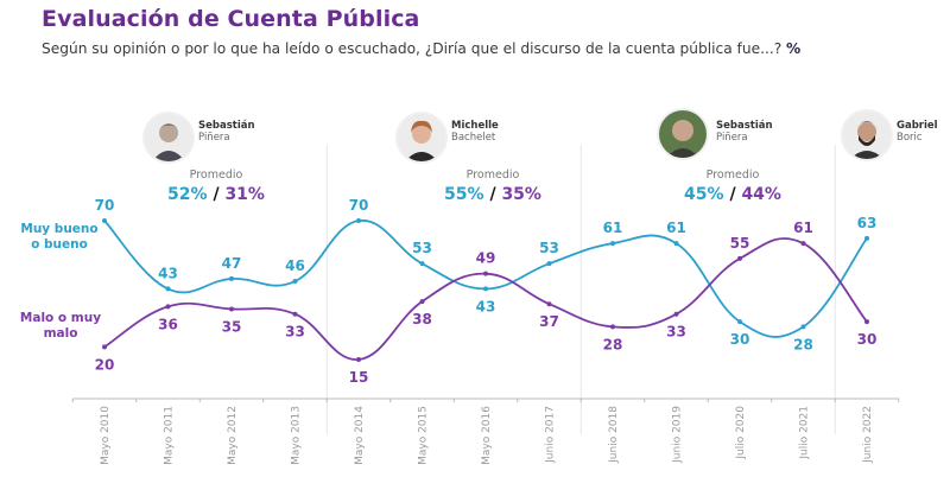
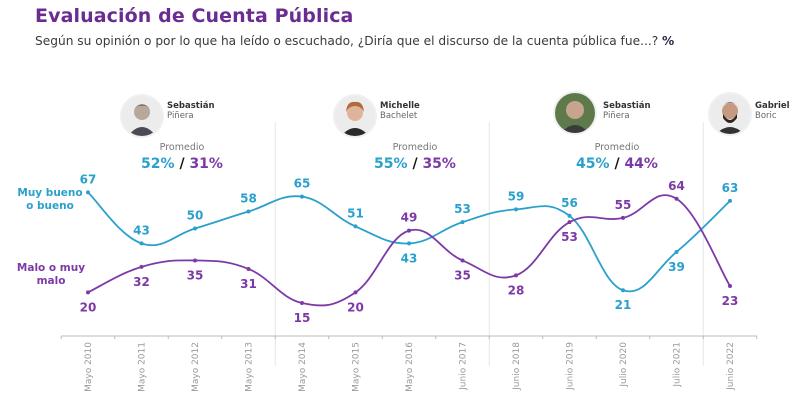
Muy bueno o bueno/Mayo 2010: 70 -> 67
Malo o muy malo/Mayo 2011: 36 -> 32
Muy bueno o bueno/Mayo 2012: 47 -> 50
Muy bueno o bueno/Mayo 2013: 46 -> 58
Malo o muy malo/Mayo 2013: 33 -> 31
Muy bueno o bueno/Mayo 2014: 70 -> 65
Muy bueno o bueno/Mayo 2015: 53 -> 51
Malo o muy malo/Mayo 2015: 38 -> 20
Malo o muy malo/Junio 2017: 37 -> 35
Muy bueno o bueno/Junio 2018: 61 -> 59
Muy bueno o bueno/Junio 2019: 61 -> 56
Malo o muy malo/Junio 2019: 33 -> 53
Muy bueno o bueno/Julio 2020: 30 -> 21
Muy bueno o bueno/Julio 2021: 28 -> 39
Malo o muy malo/Julio 2021: 61 -> 64
Malo o muy malo/Junio 2022: 30 -> 23
